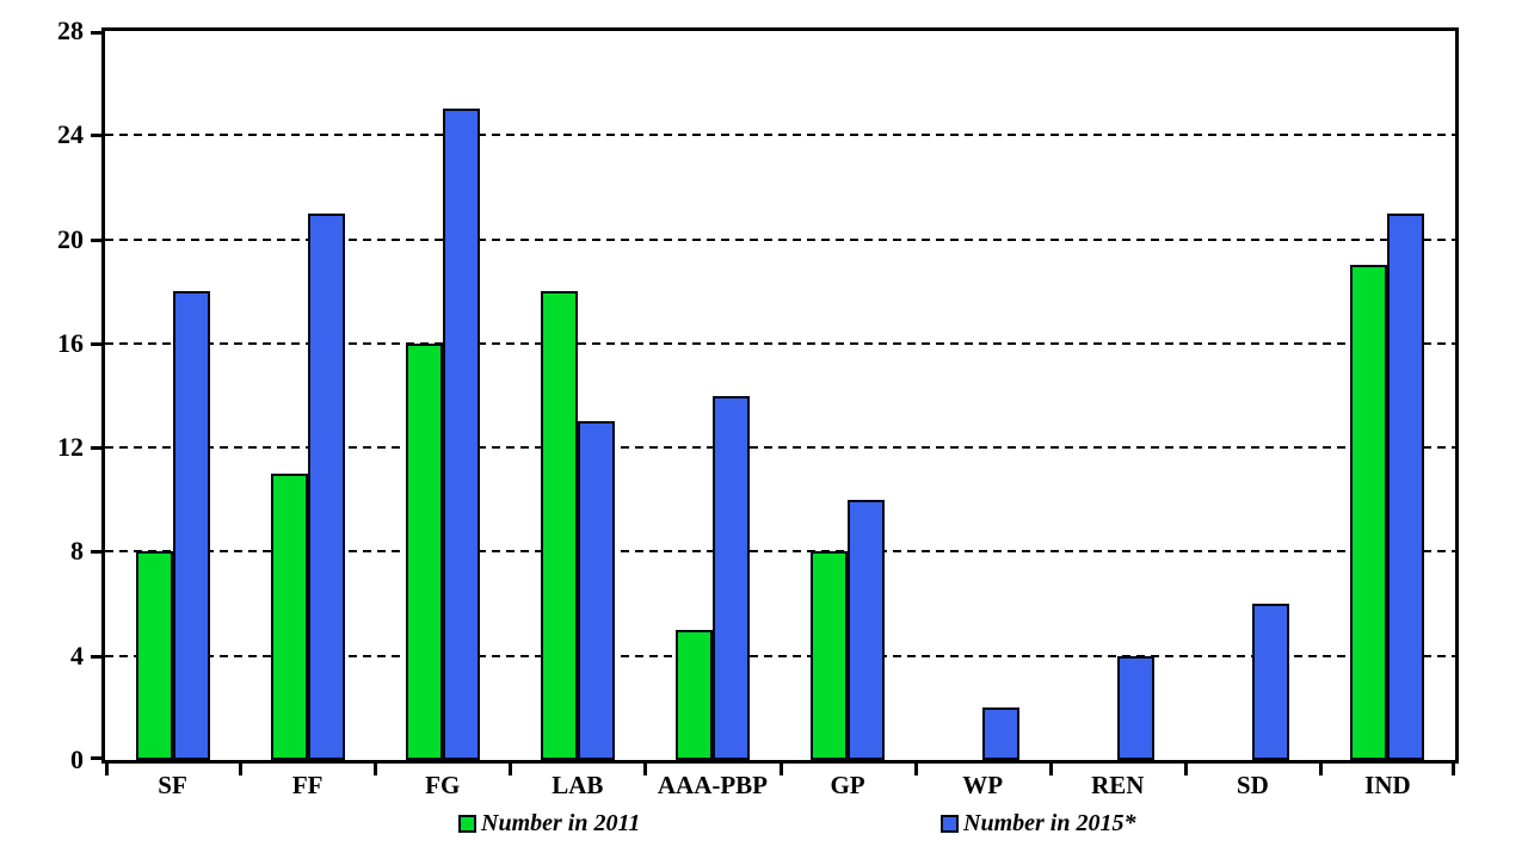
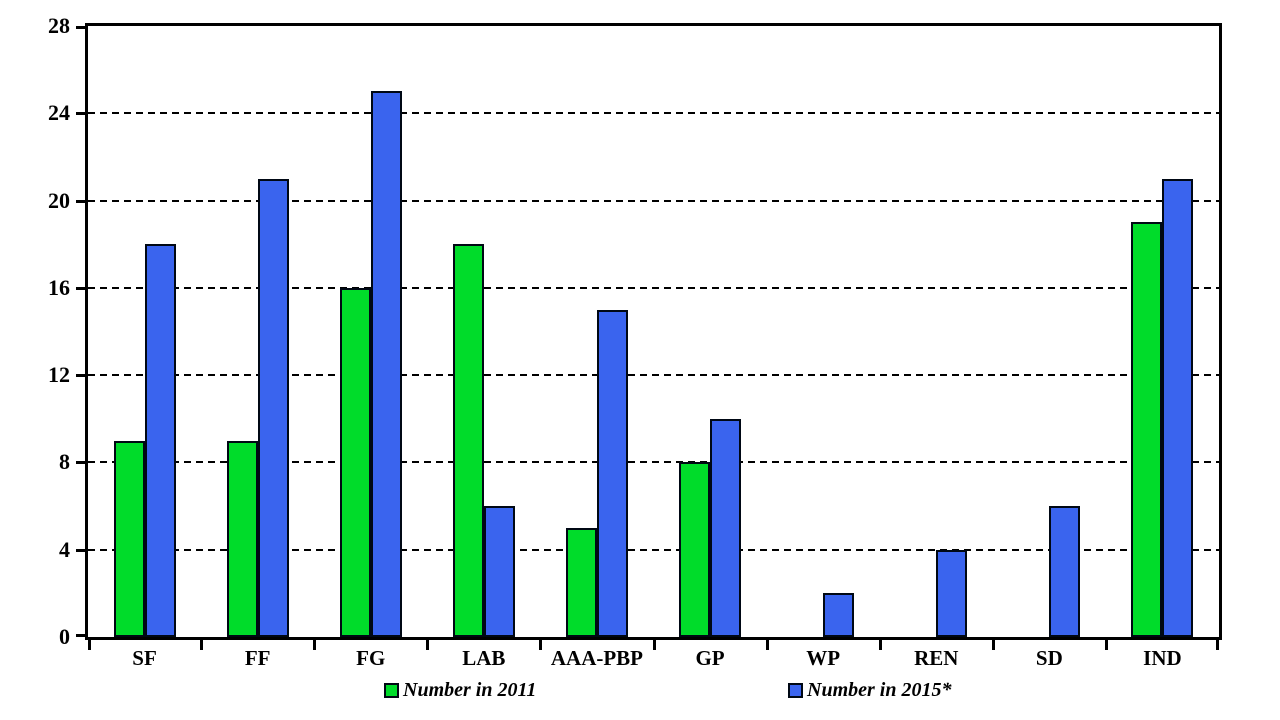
Number in 2011/SF: 8 -> 9
Number in 2011/FF: 11 -> 9
Number in 2015*/LAB: 13 -> 6
Number in 2015*/AAA-PBP: 14 -> 15
